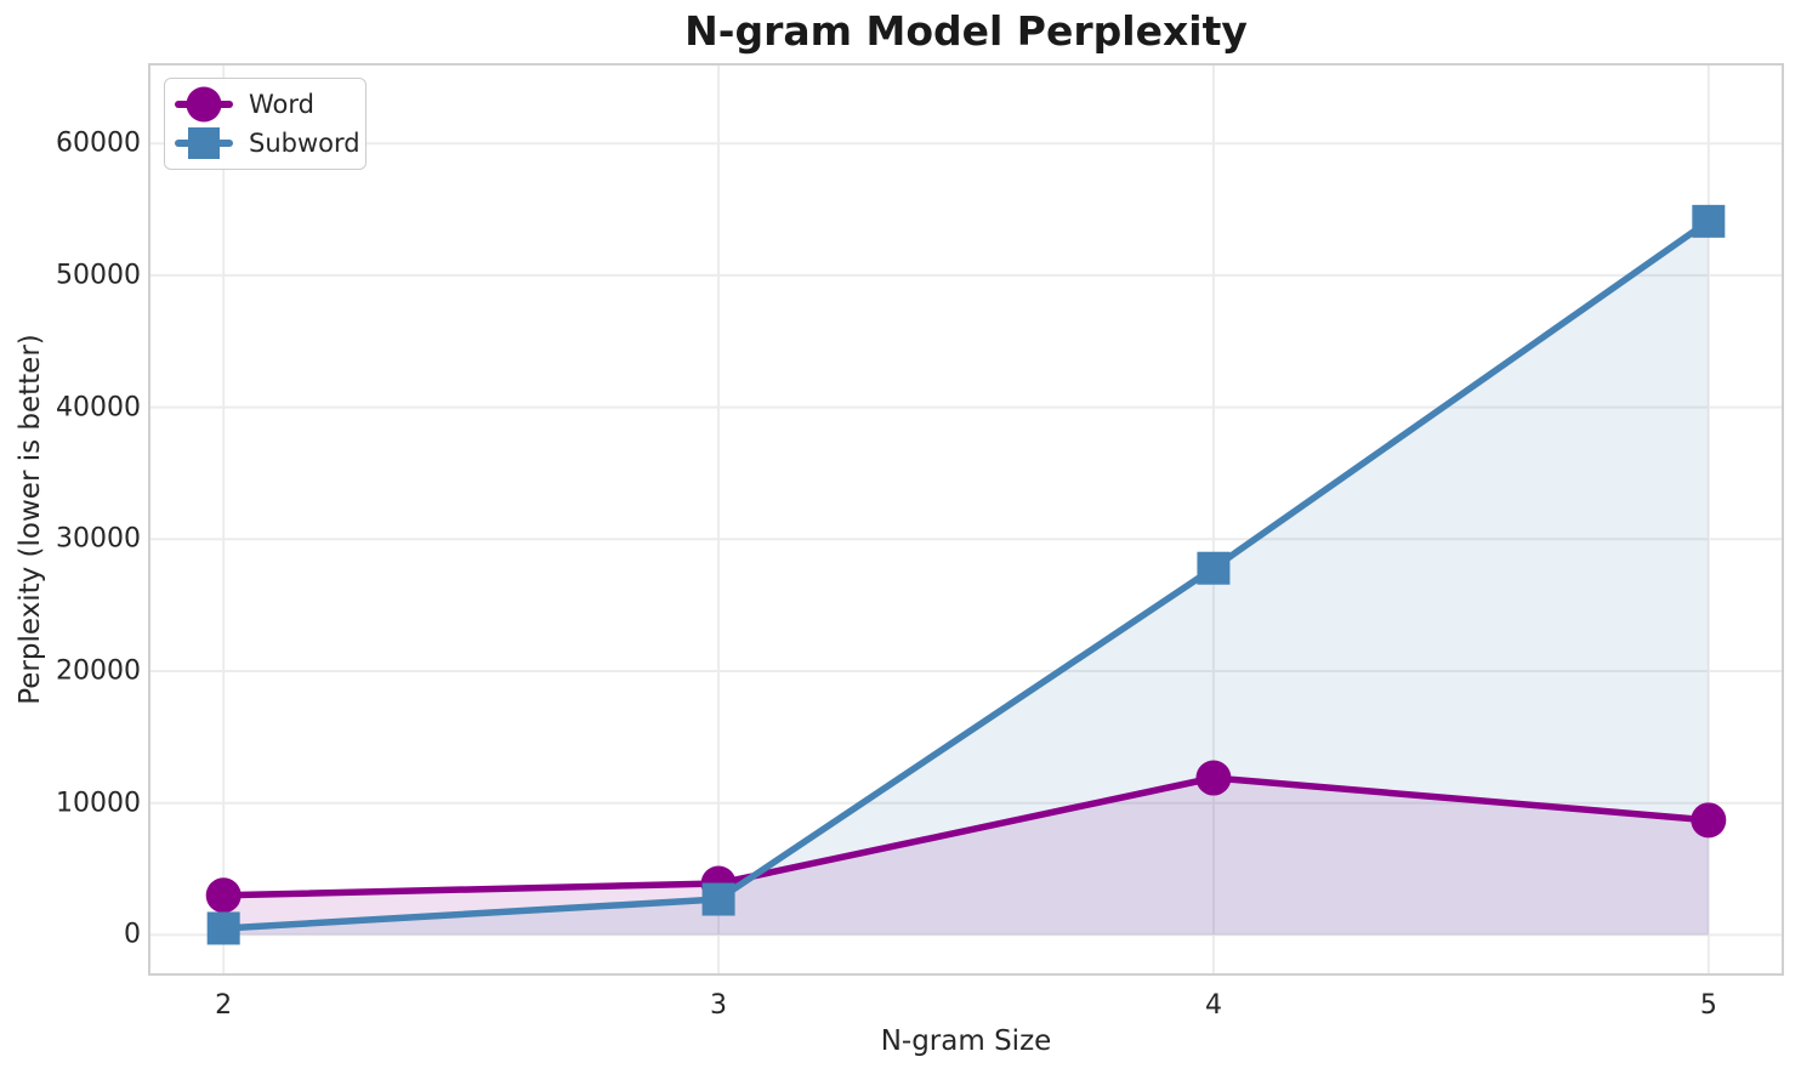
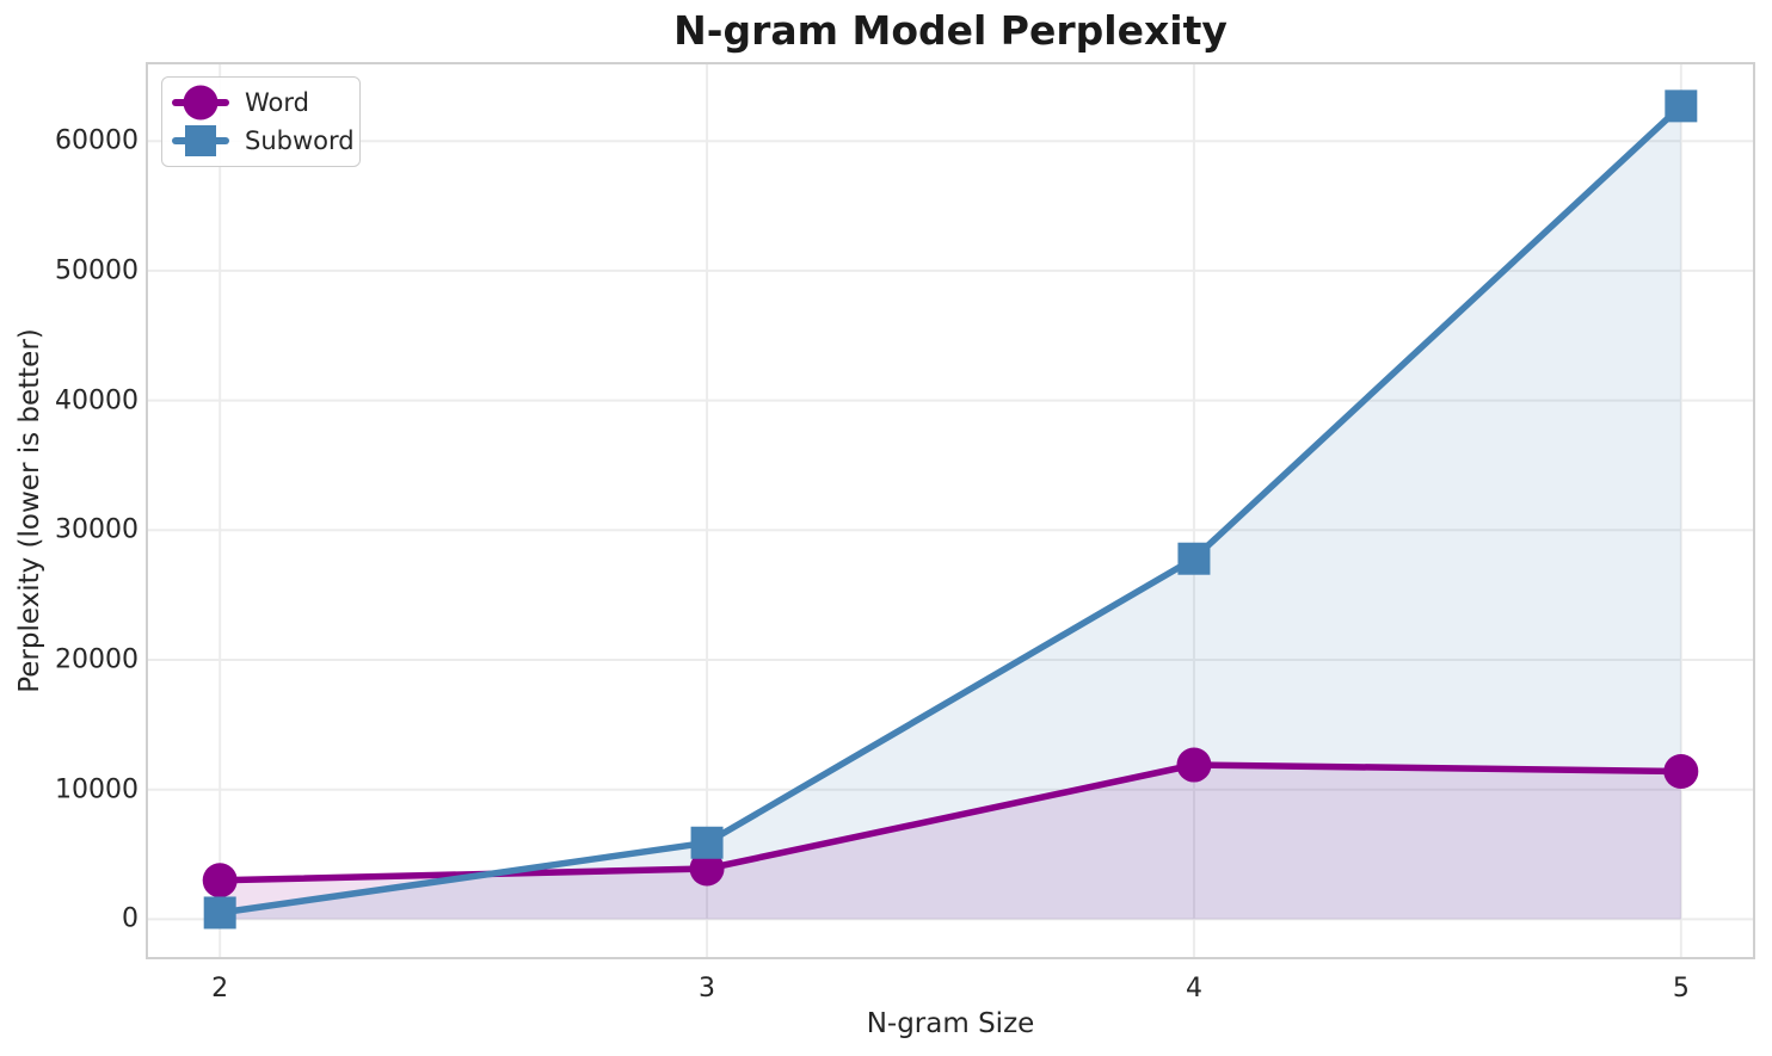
Subword/3: 2700 -> 5900
Word/5: 8700 -> 11400
Subword/5: 54100 -> 62700
